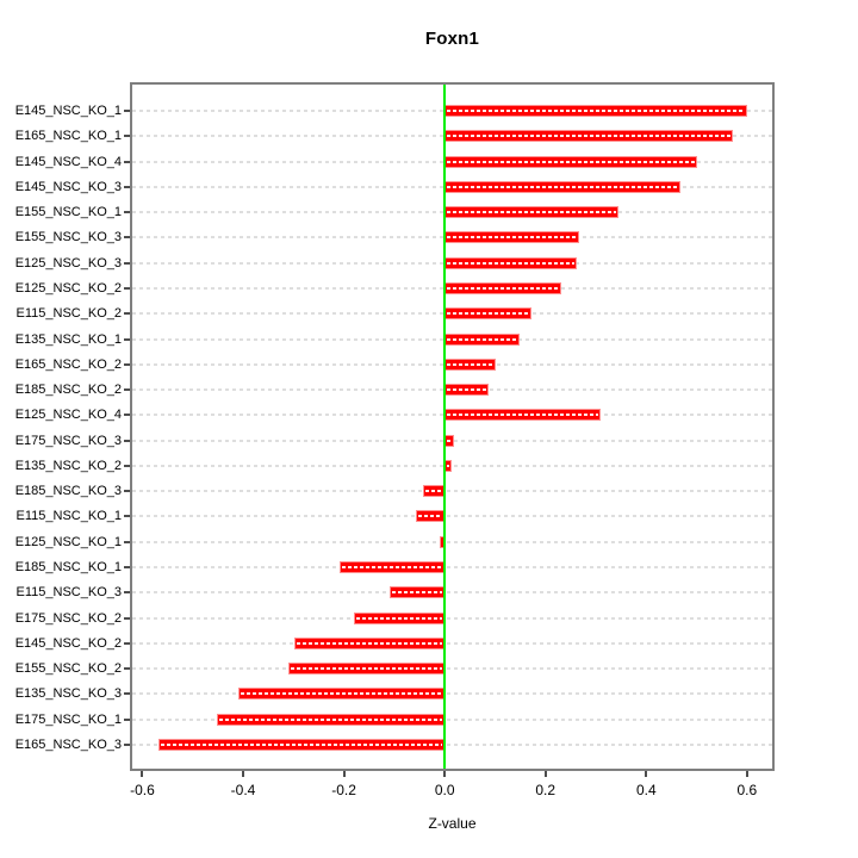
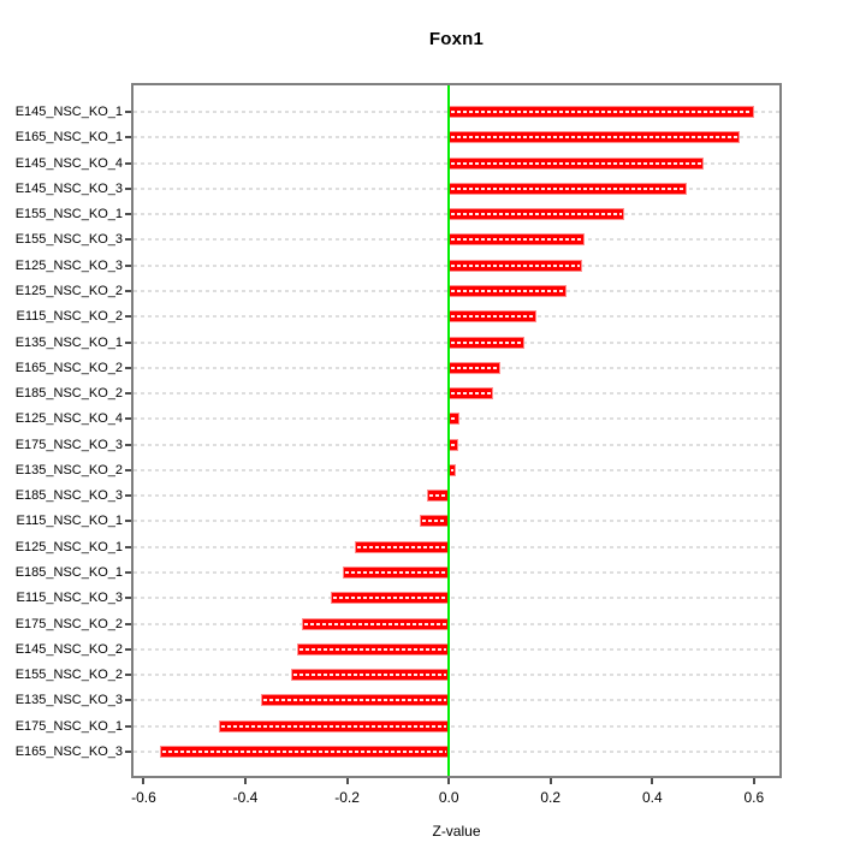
E125_NSC_KO_4: 0.31 -> 0.02
E125_NSC_KO_1: -0.01 -> -0.18
E115_NSC_KO_3: -0.11 -> -0.23
E175_NSC_KO_2: -0.18 -> -0.29
E135_NSC_KO_3: -0.41 -> -0.37
